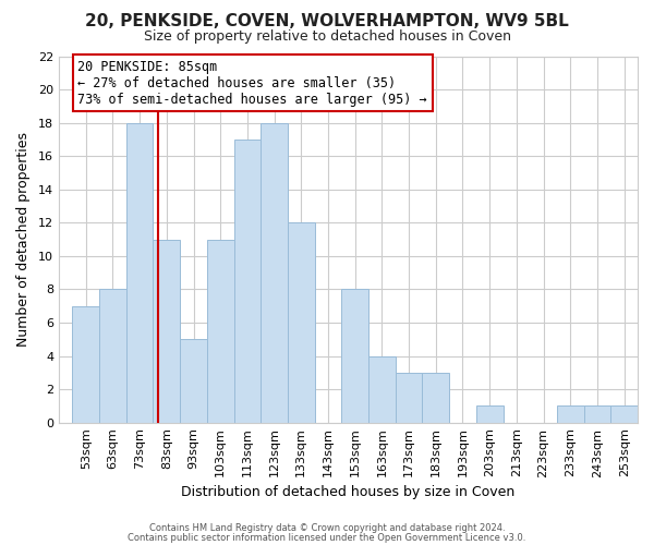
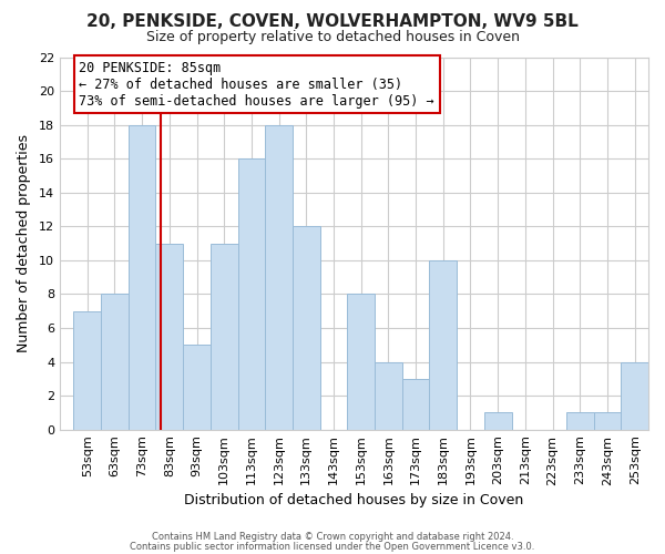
113sqm: 17 -> 16
183sqm: 3 -> 10
253sqm: 1 -> 4
